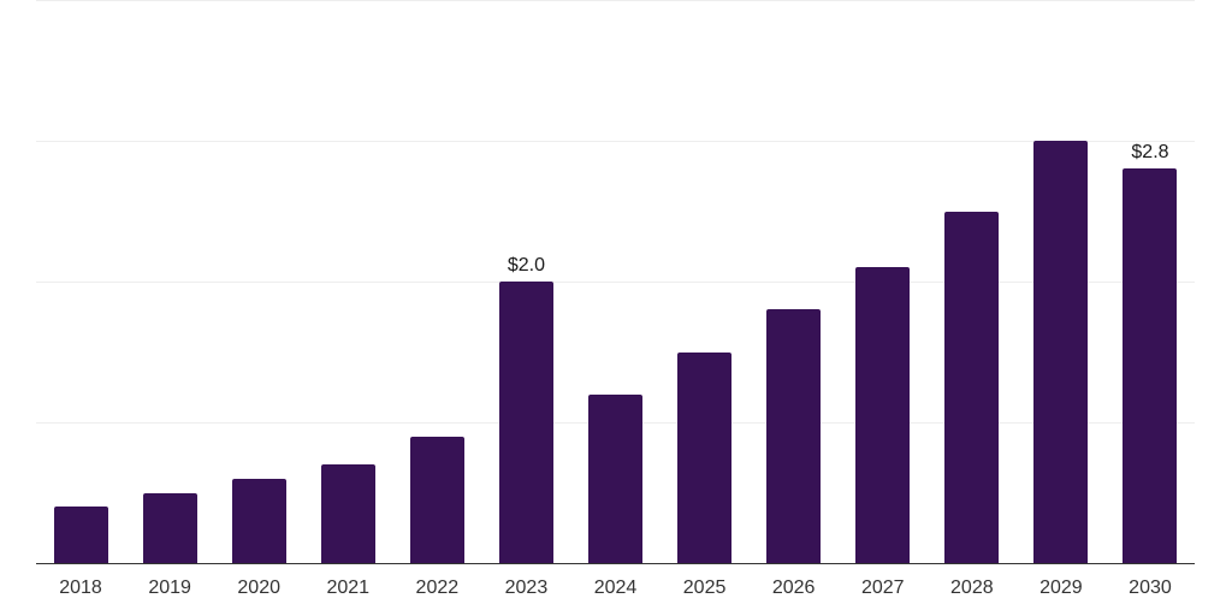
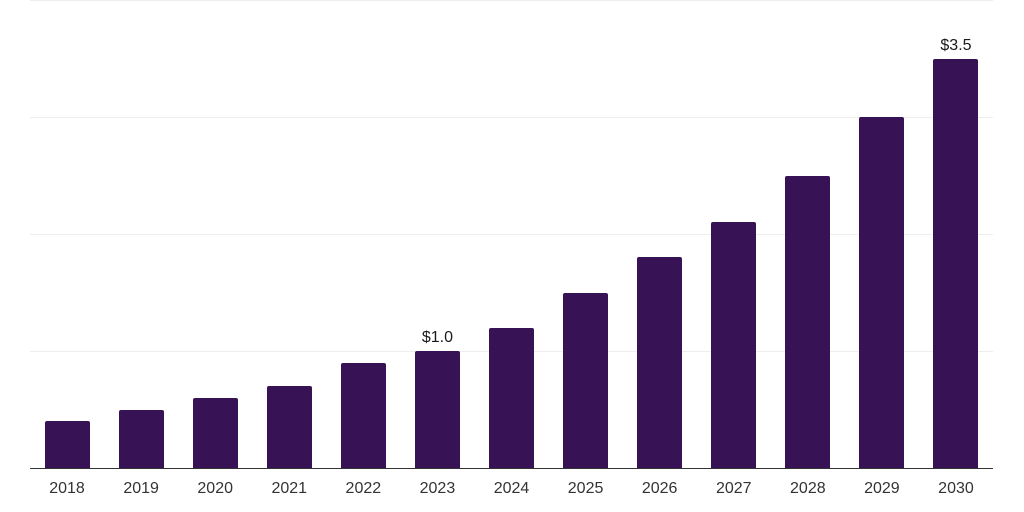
2023: $2.0 -> $1.0
2030: $2.8 -> $3.5
